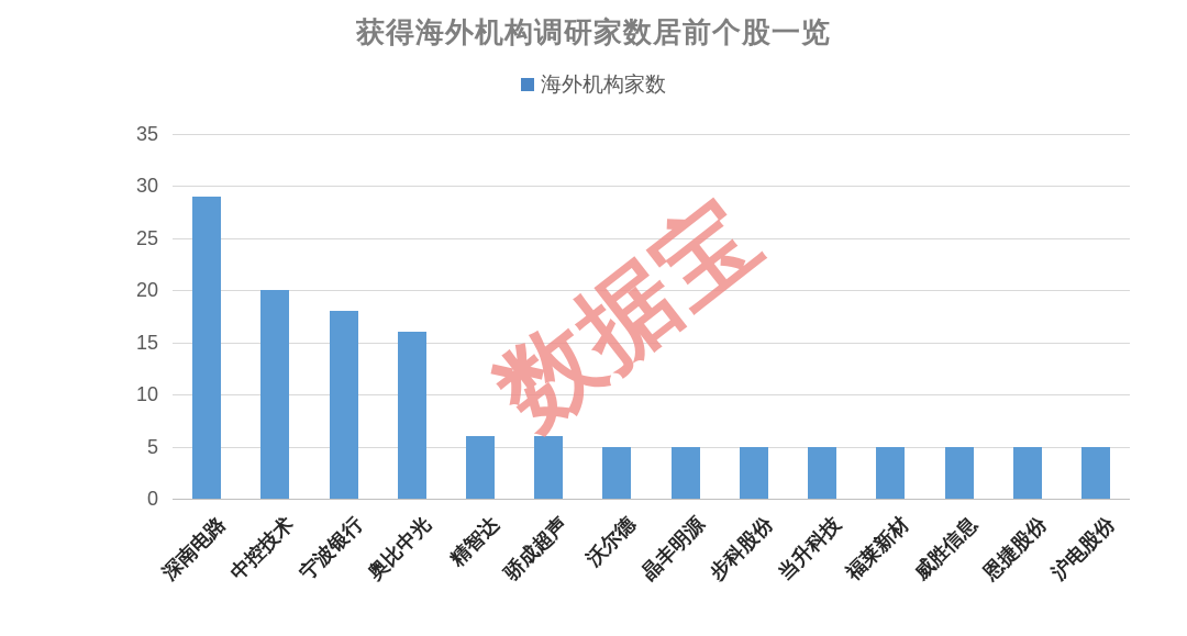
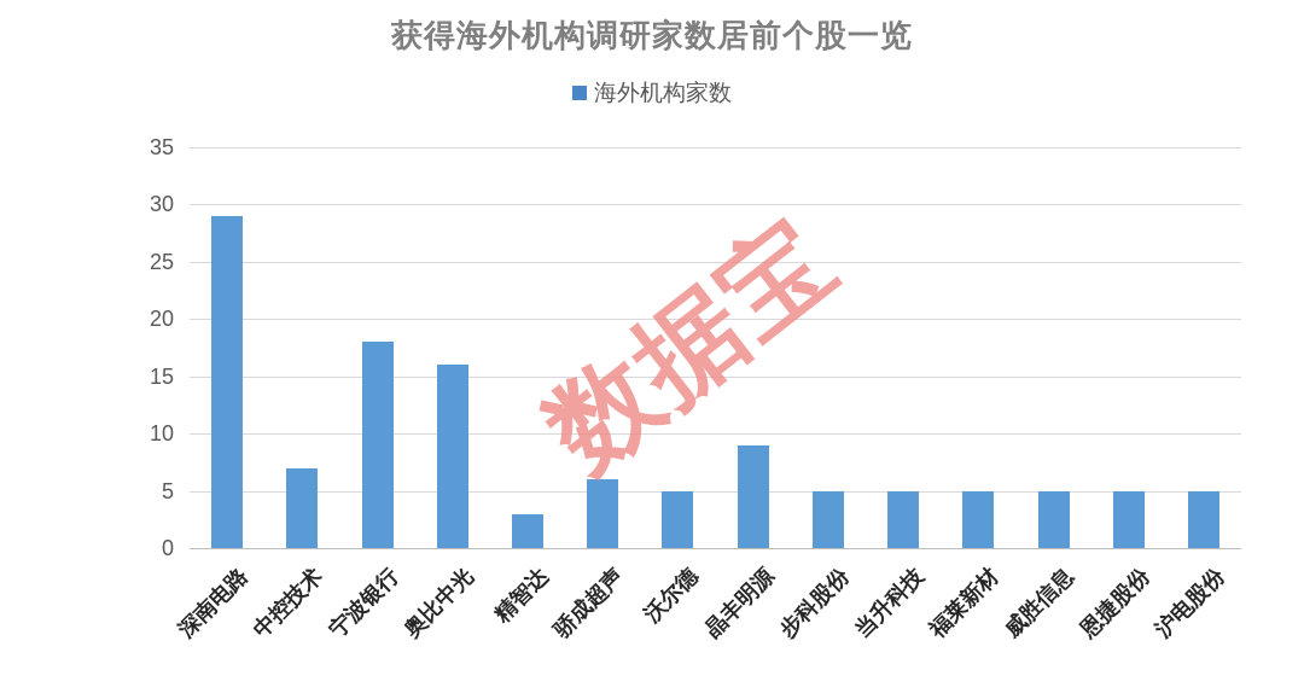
中控技术: 20 -> 7
精智达: 6 -> 3
晶丰明源: 5 -> 9
